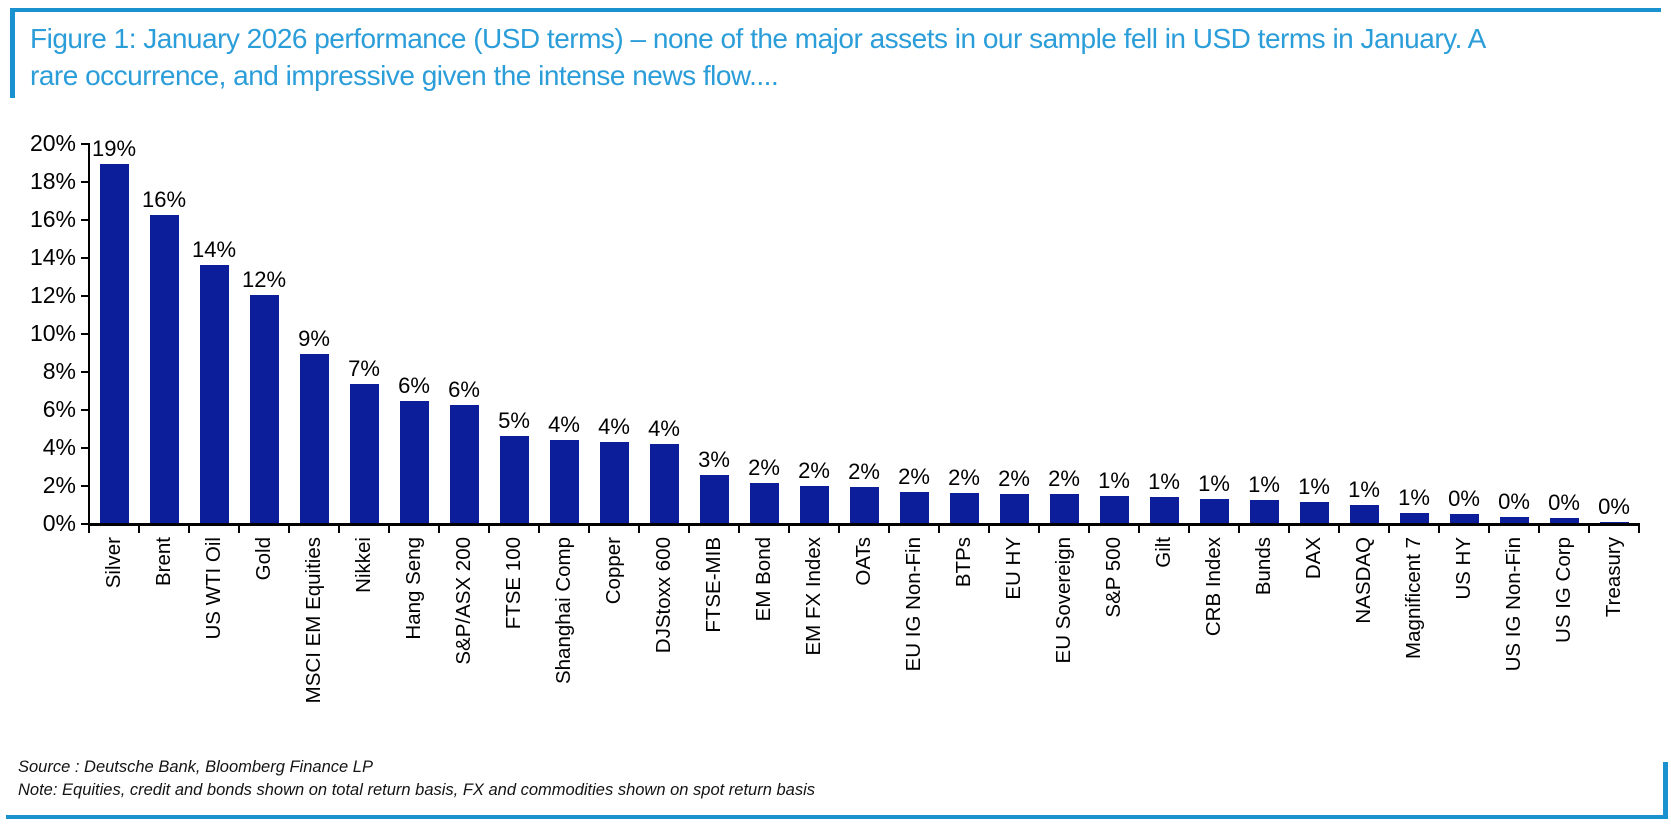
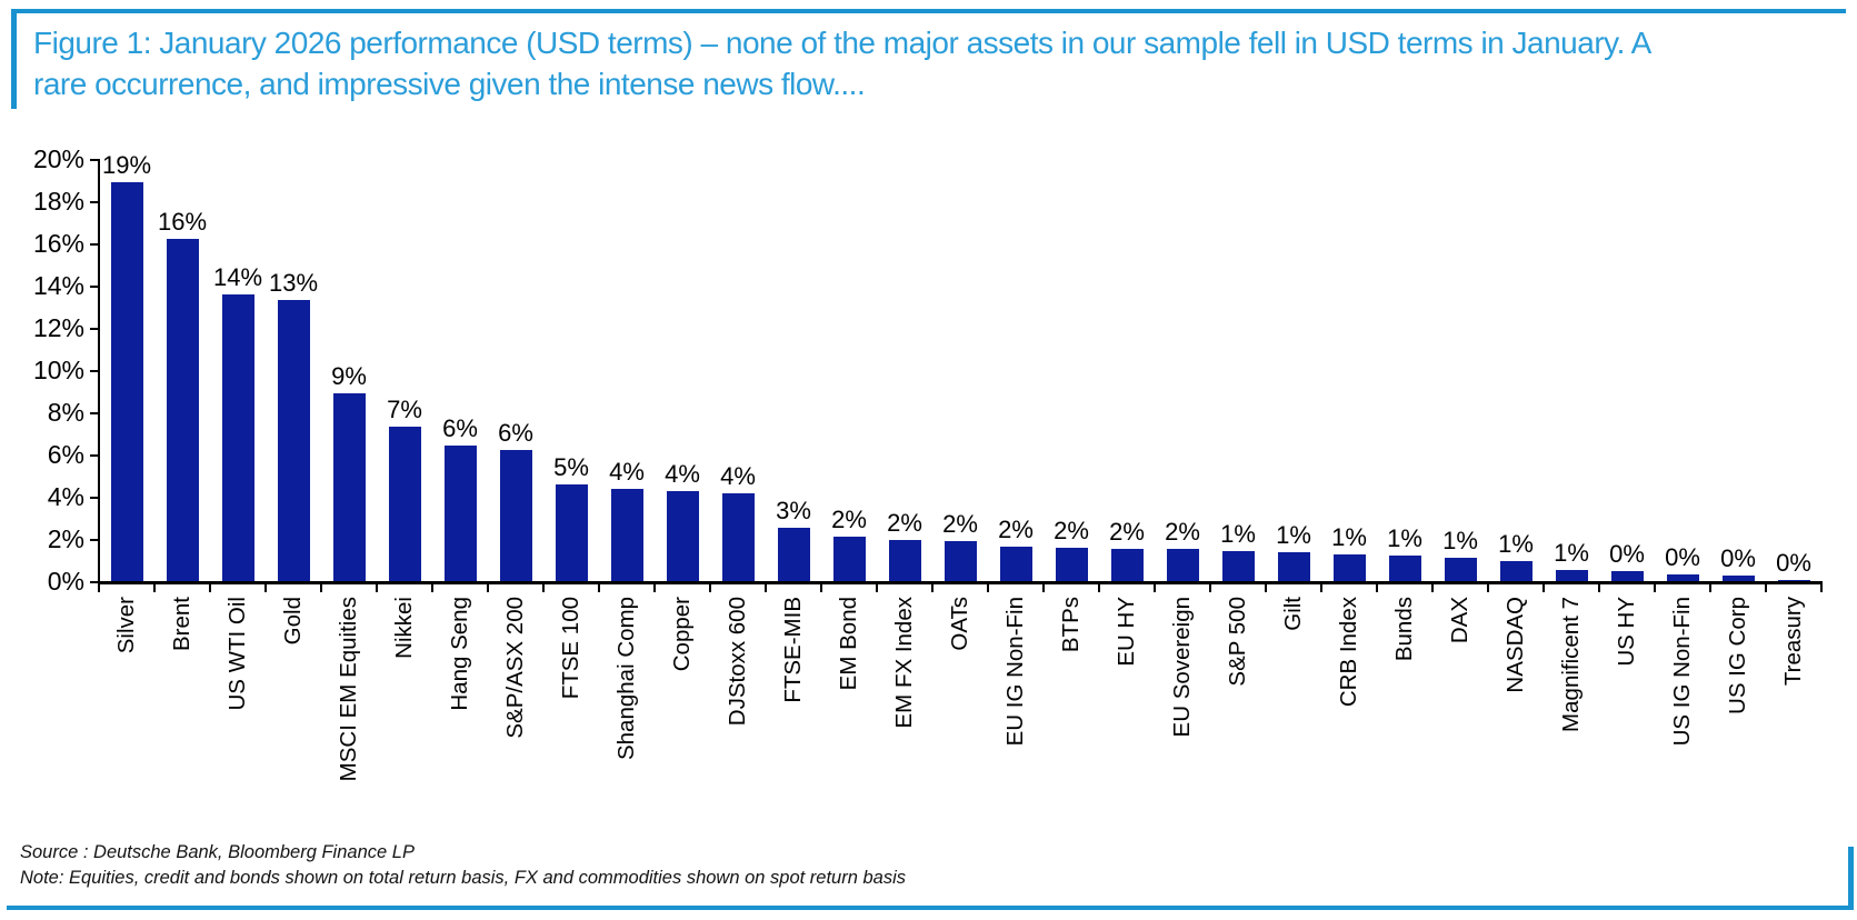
Gold: 12% -> 13%
